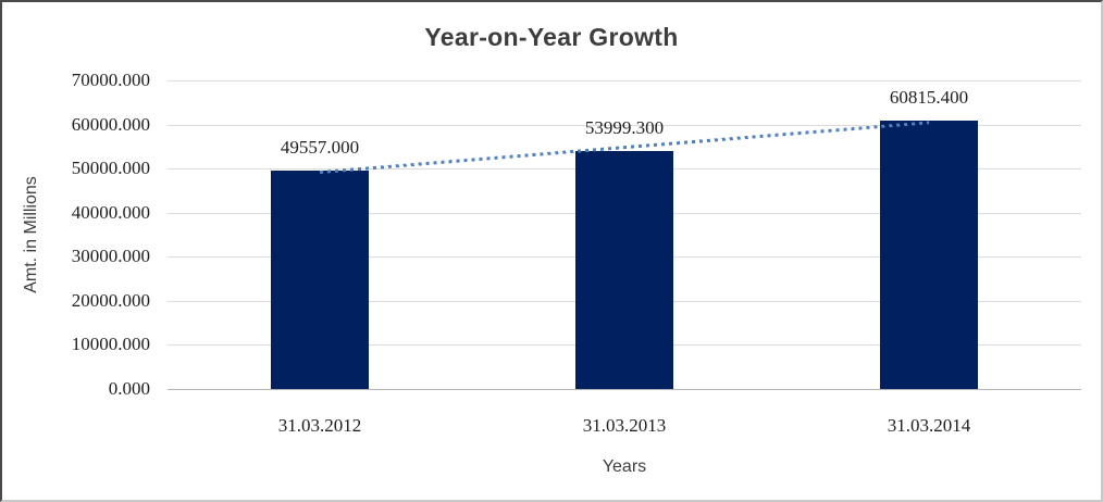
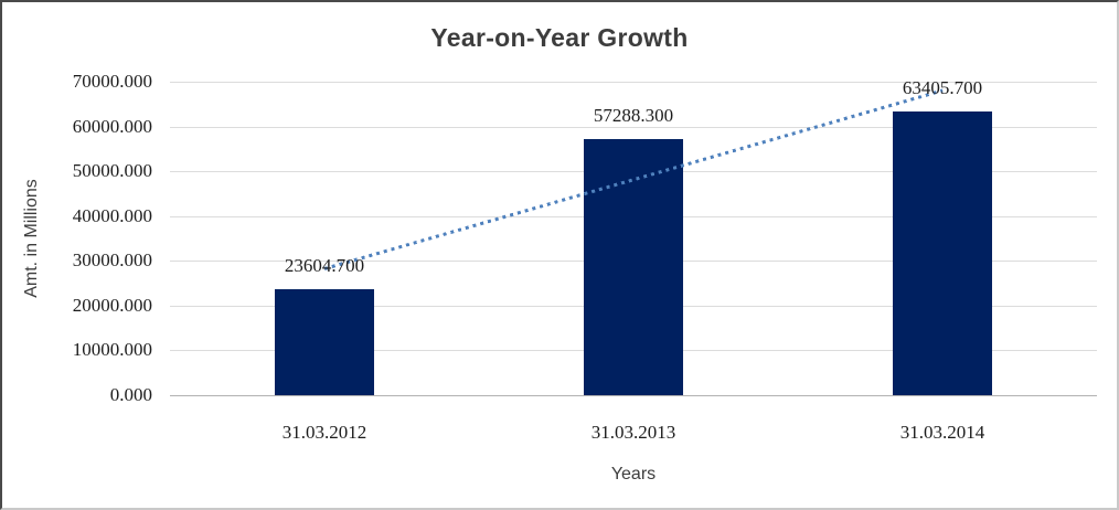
31.03.2012: 49557.000 -> 23604.700
31.03.2013: 53999.300 -> 57288.300
31.03.2014: 60815.400 -> 63405.700
